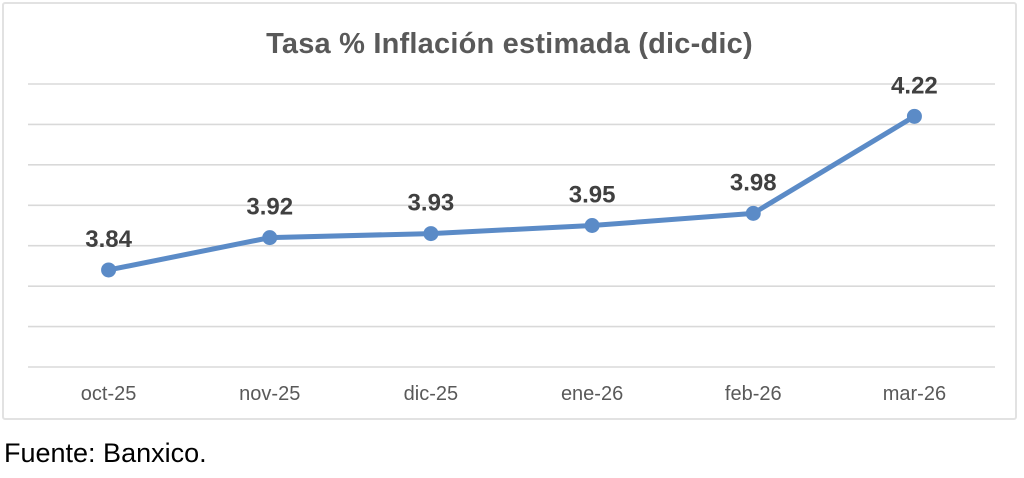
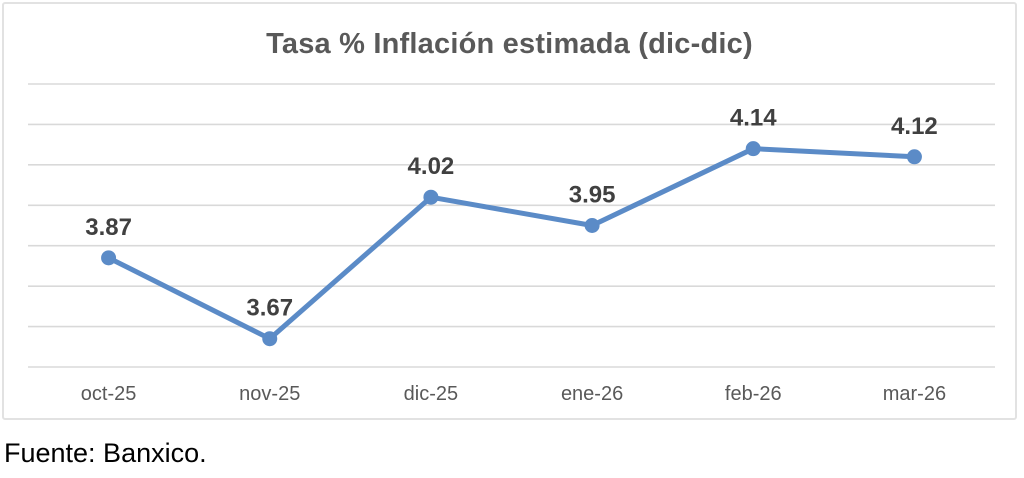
oct-25: 3.84 -> 3.87
nov-25: 3.92 -> 3.67
dic-25: 3.93 -> 4.02
feb-26: 3.98 -> 4.14
mar-26: 4.22 -> 4.12
